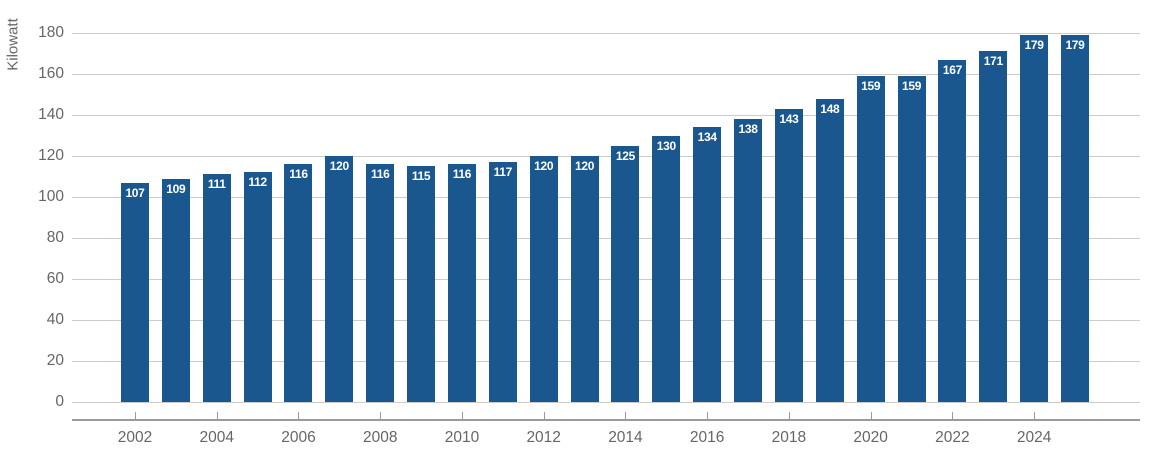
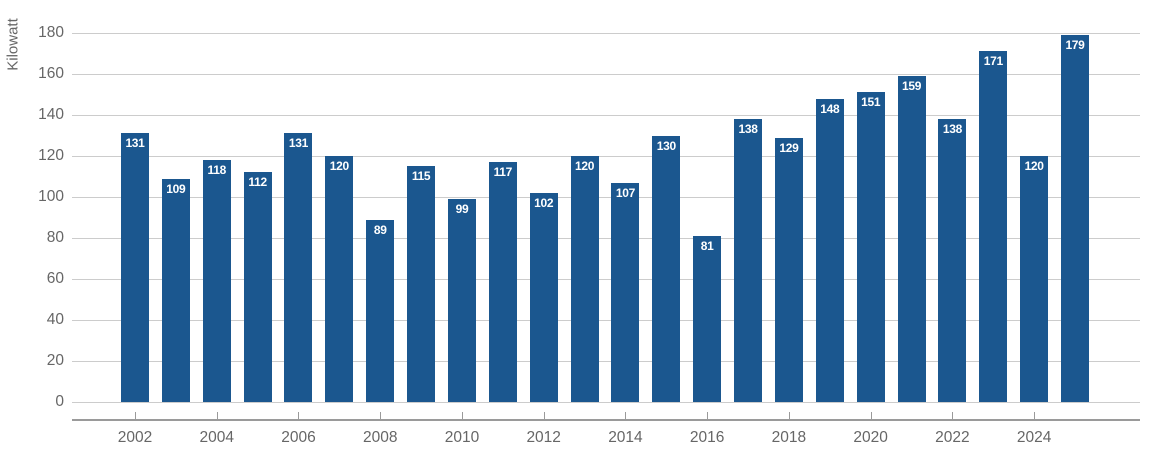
2002: 107 -> 131
2004: 111 -> 118
2006: 116 -> 131
2008: 116 -> 89
2010: 116 -> 99
2012: 120 -> 102
2014: 125 -> 107
2016: 134 -> 81
2018: 143 -> 129
2020: 159 -> 151
2022: 167 -> 138
2024: 179 -> 120
